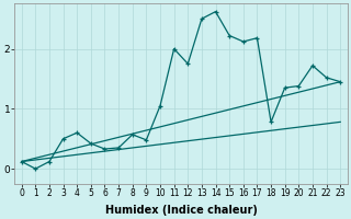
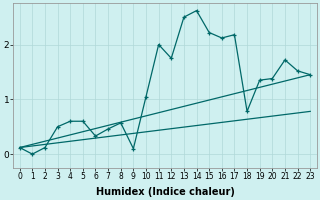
5: 0.42 -> 0.60
7: 0.35 -> 0.46
9: 0.48 -> 0.10
